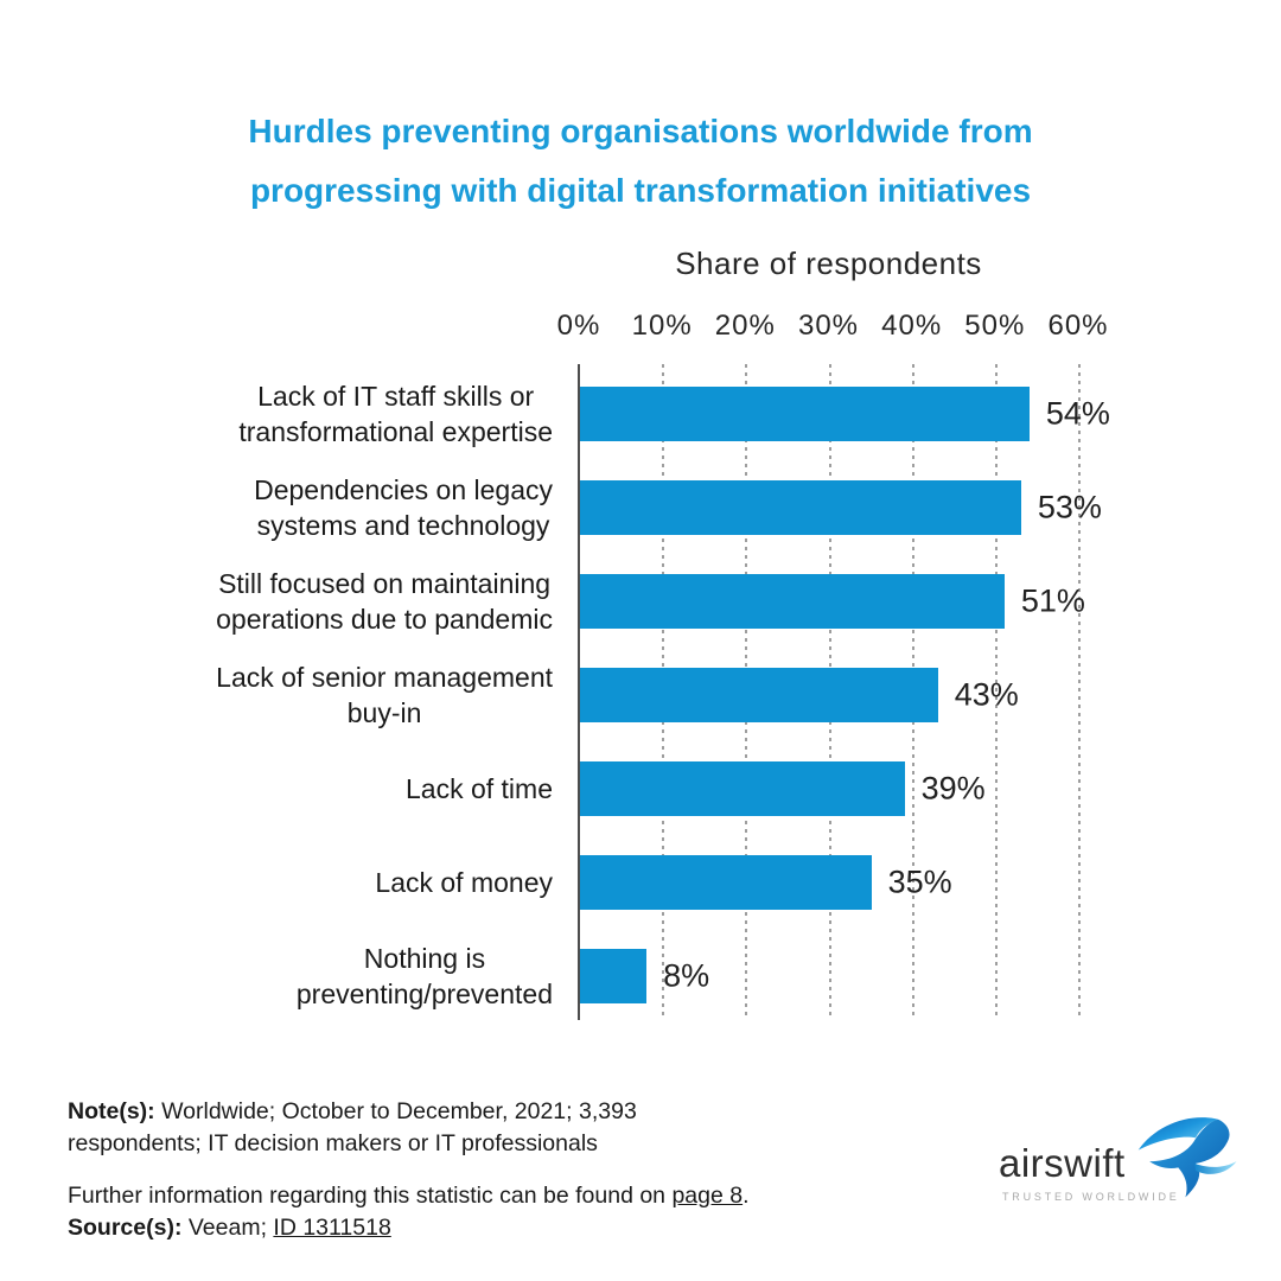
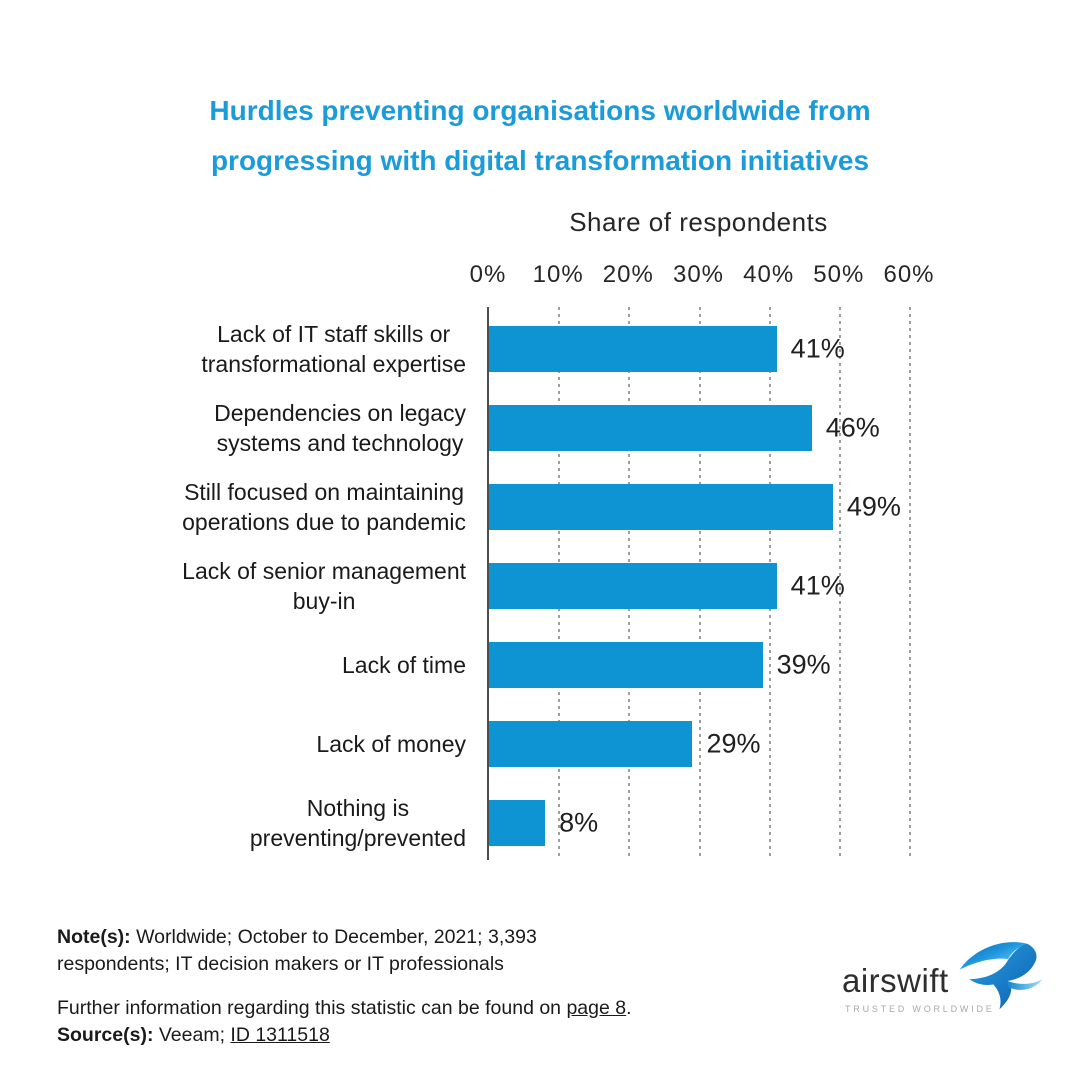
Lack of IT staff skills or transformational expertise: 54% -> 41%
Dependencies on legacy systems and technology: 53% -> 46%
Still focused on maintaining operations due to pandemic: 51% -> 49%
Lack of senior management buy-in: 43% -> 41%
Lack of money: 35% -> 29%
